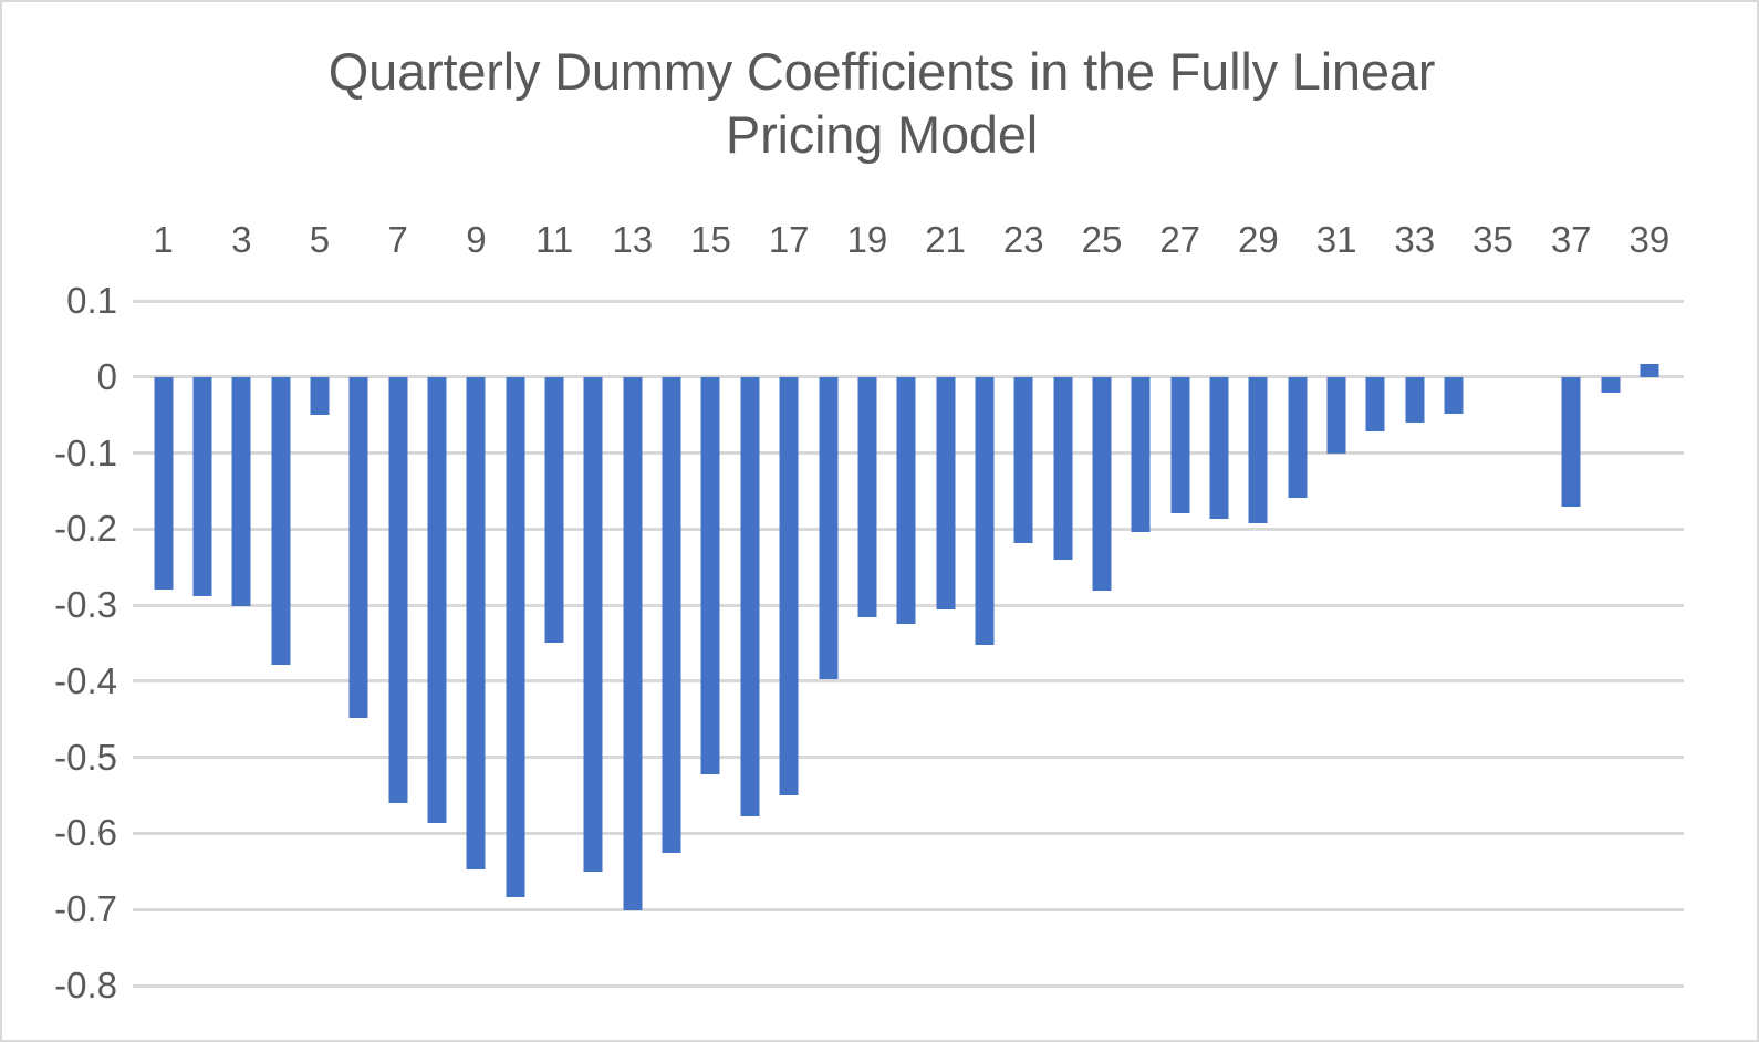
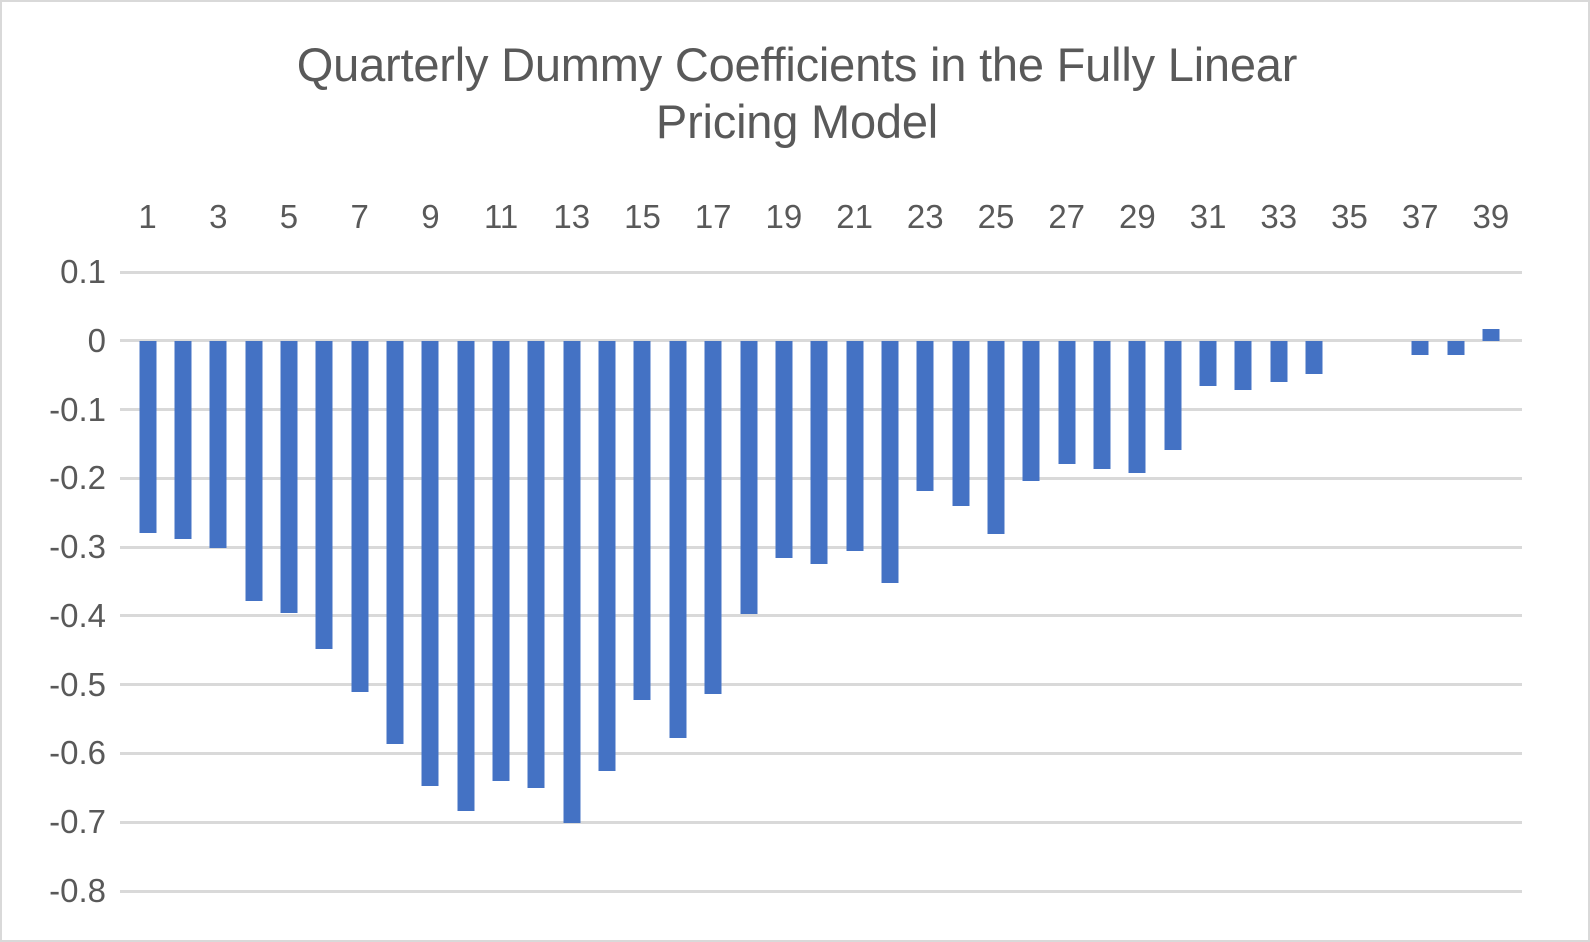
5: -0.05 -> -0.40
7: -0.56 -> -0.51
11: -0.35 -> -0.64
17: -0.55 -> -0.51
31: -0.10 -> -0.07
37: -0.17 -> -0.02
